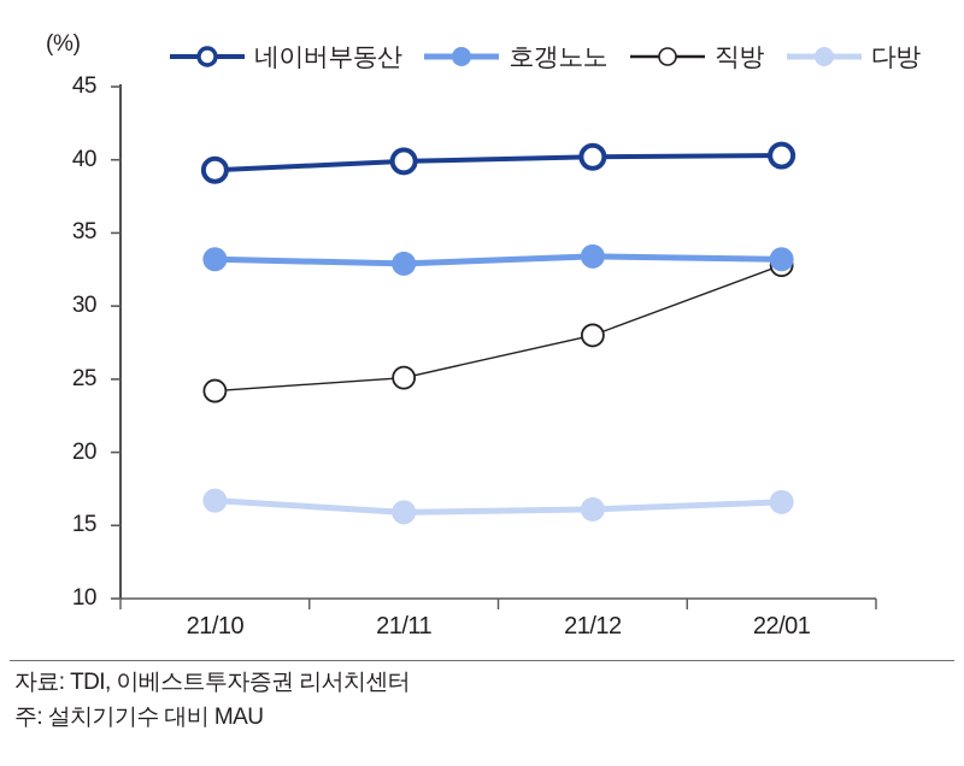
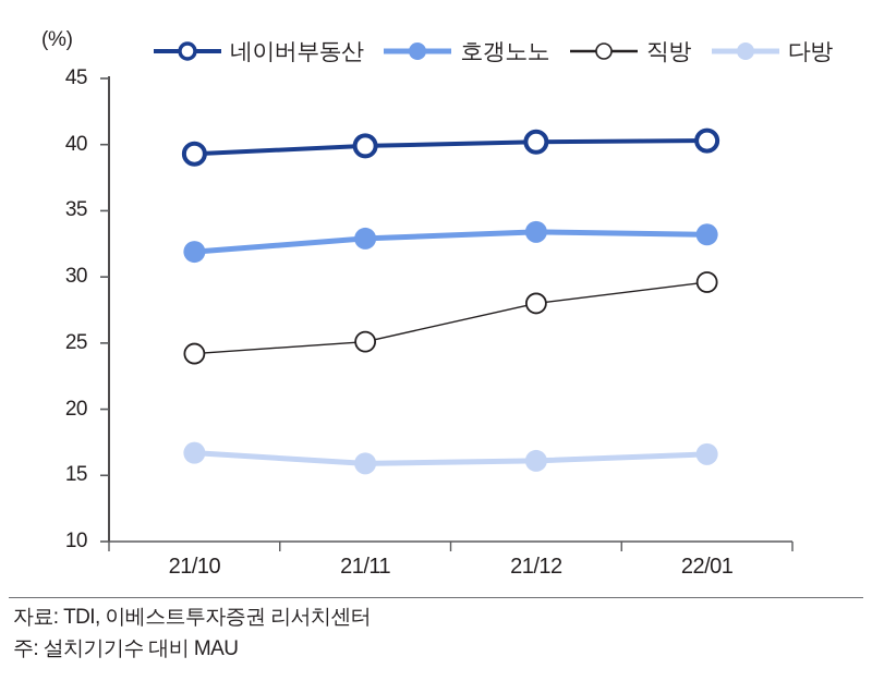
호갱노노/21/10: 33.2 -> 31.9
직방/22/01: 32.8 -> 29.6
